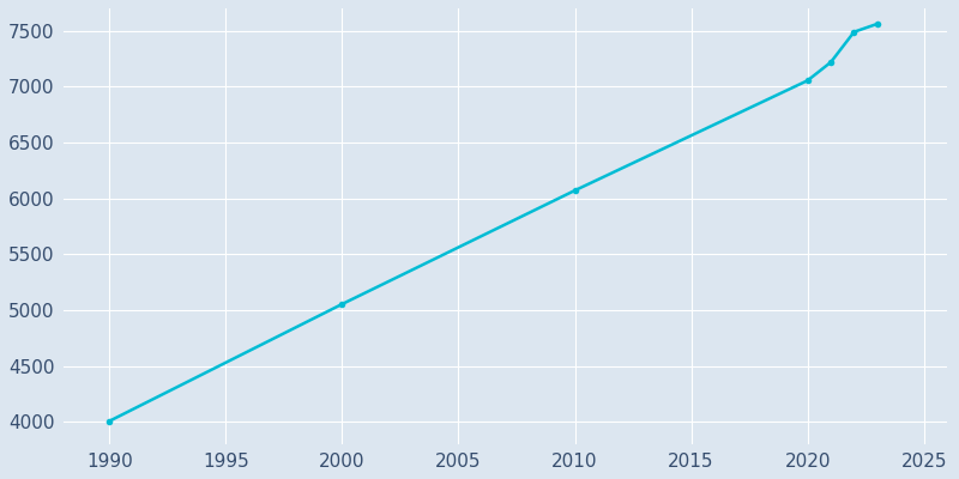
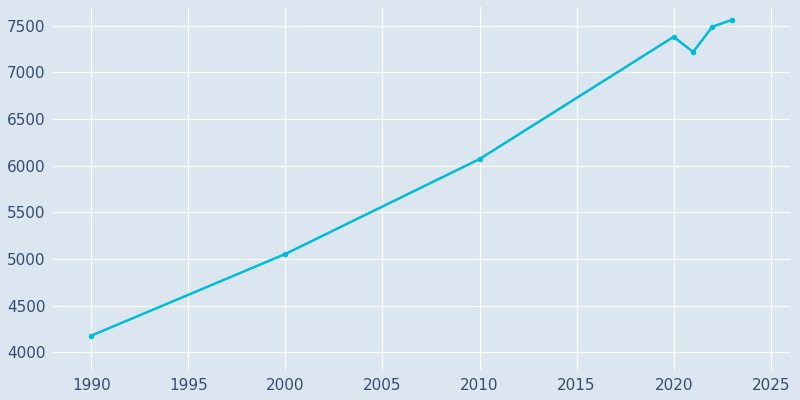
1990: 4010 -> 4180
2020: 7050 -> 7380
